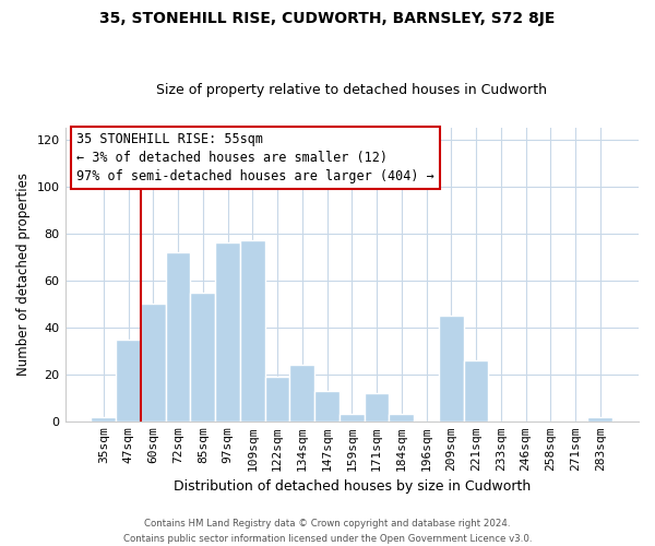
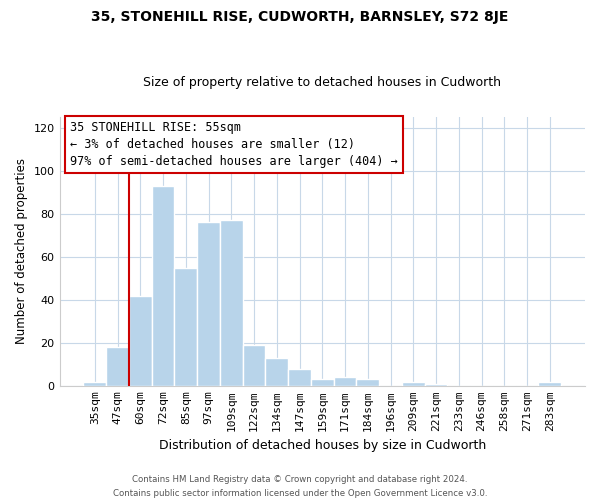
47sqm: 35 -> 18
60sqm: 50 -> 42
72sqm: 72 -> 93
134sqm: 24 -> 13
147sqm: 13 -> 8
171sqm: 12 -> 4
209sqm: 45 -> 2
221sqm: 26 -> 1
